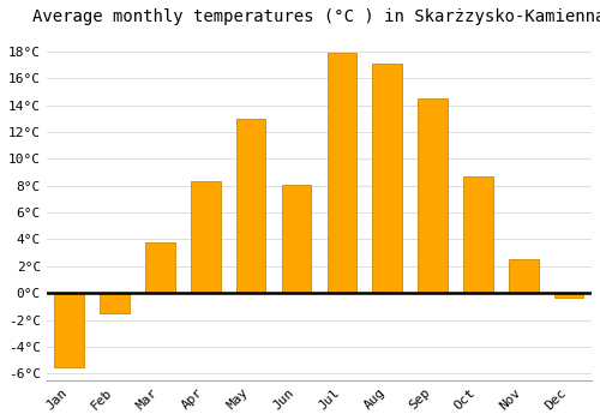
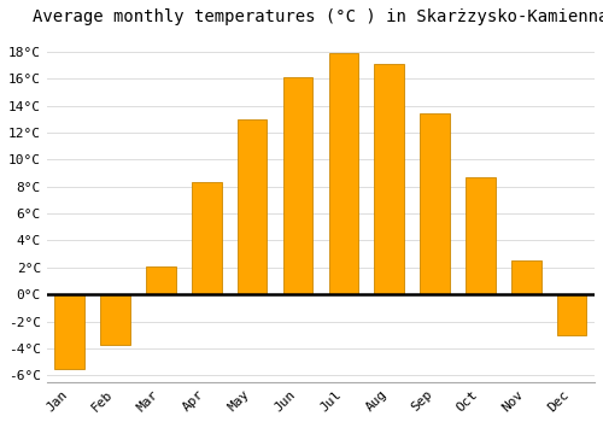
Feb: -1.5°C -> -3.7°C
Mar: 3.8°C -> 2.1°C
Jun: 8.1°C -> 16.1°C
Sep: 14.5°C -> 13.4°C
Dec: -0.3°C -> -3.0°C
